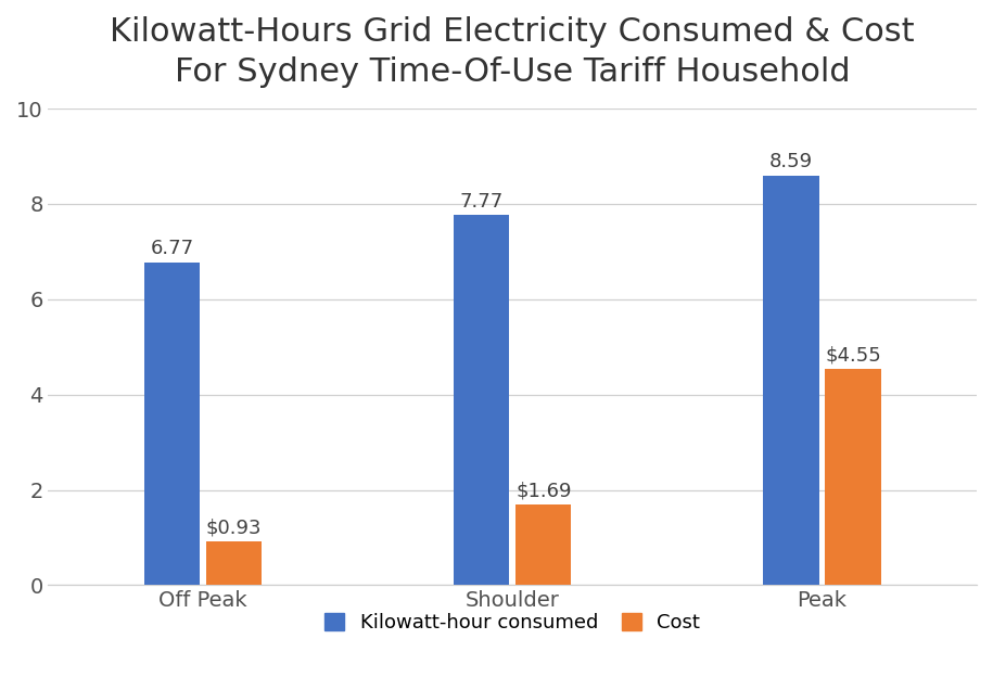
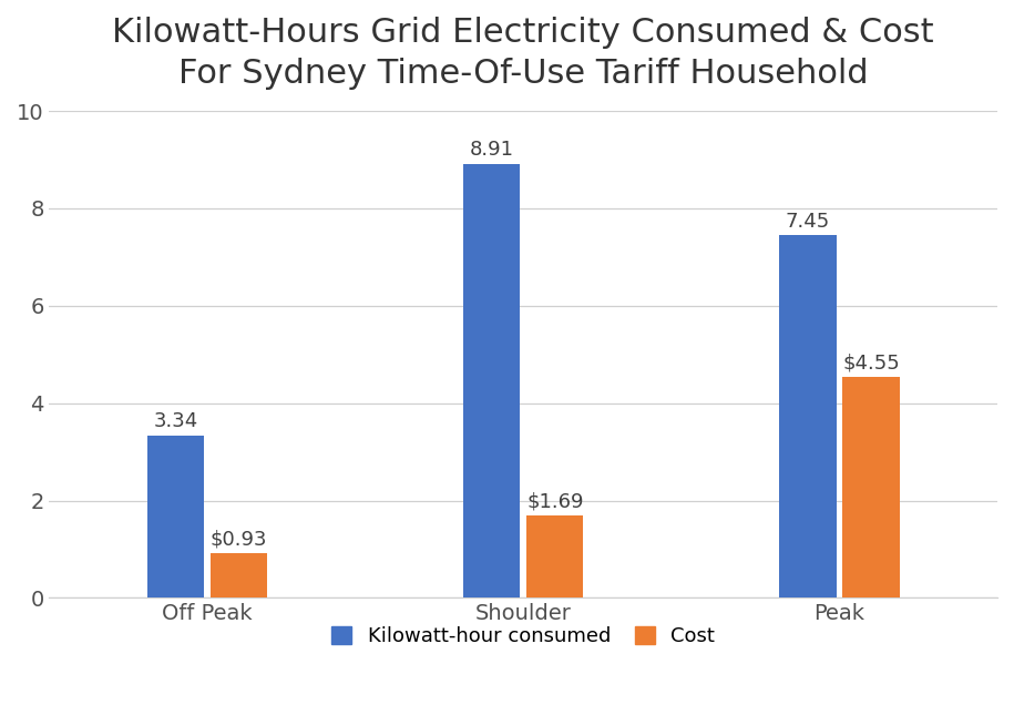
Kilowatt-hour consumed/Off Peak: 6.77 -> 3.34
Kilowatt-hour consumed/Shoulder: 7.77 -> 8.91
Kilowatt-hour consumed/Peak: 8.59 -> 7.45
